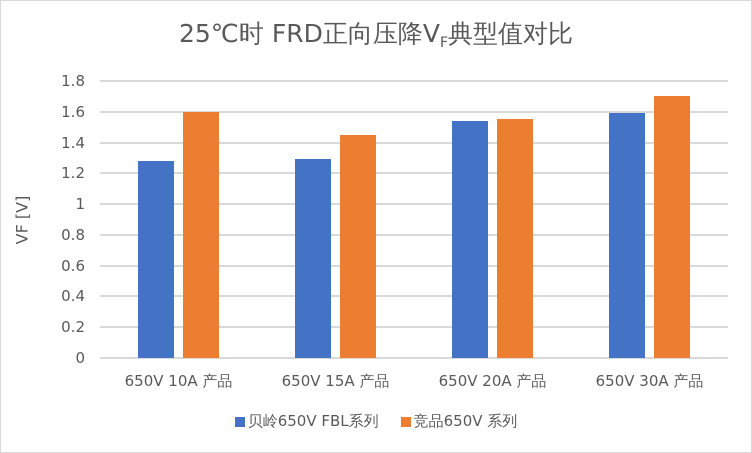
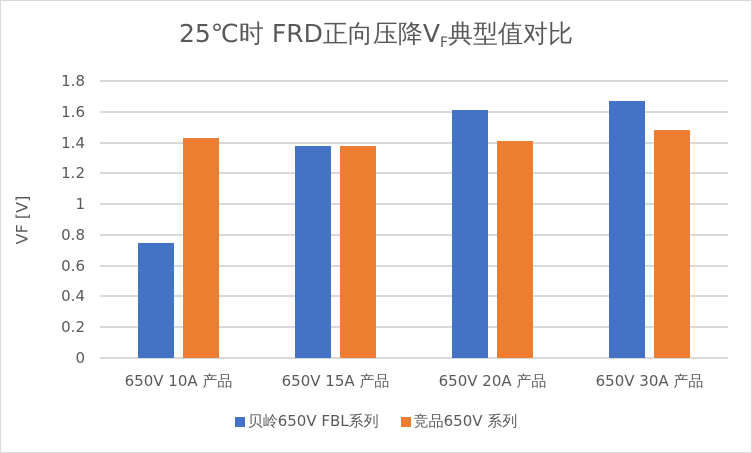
贝岭650V FBL系列/650V 10A 产品: 1.28 -> 0.75
竞品650V 系列/650V 10A 产品: 1.60 -> 1.43
贝岭650V FBL系列/650V 15A 产品: 1.29 -> 1.38
竞品650V 系列/650V 15A 产品: 1.45 -> 1.38
贝岭650V FBL系列/650V 20A 产品: 1.54 -> 1.61
竞品650V 系列/650V 20A 产品: 1.55 -> 1.41
贝岭650V FBL系列/650V 30A 产品: 1.59 -> 1.67
竞品650V 系列/650V 30A 产品: 1.70 -> 1.48
